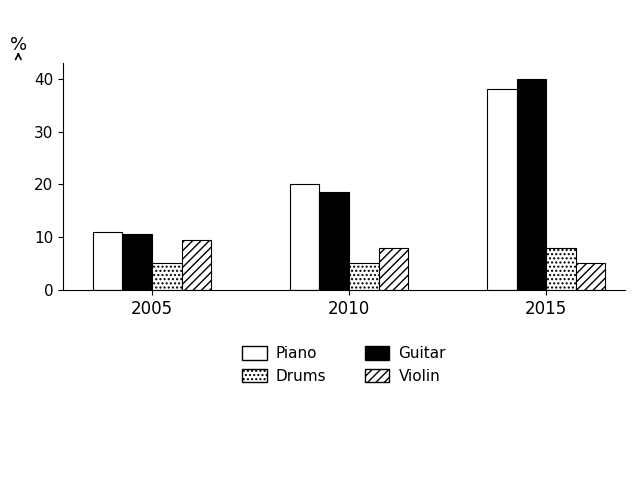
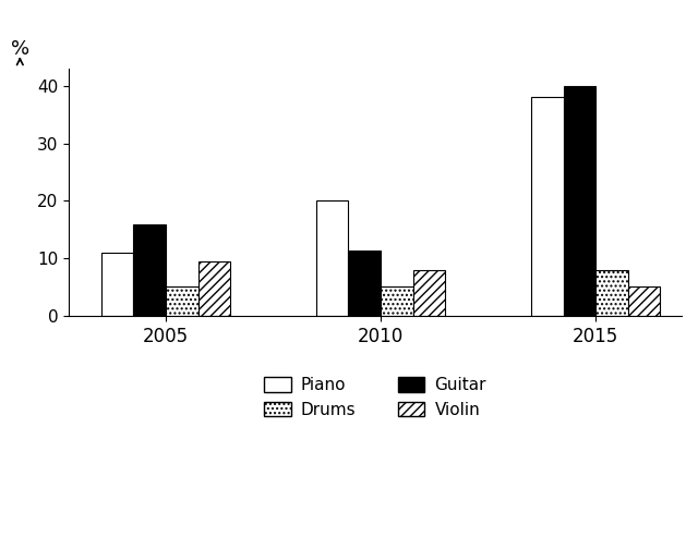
Guitar/2005: 10.5 -> 15.8
Guitar/2010: 18.5 -> 11.4
